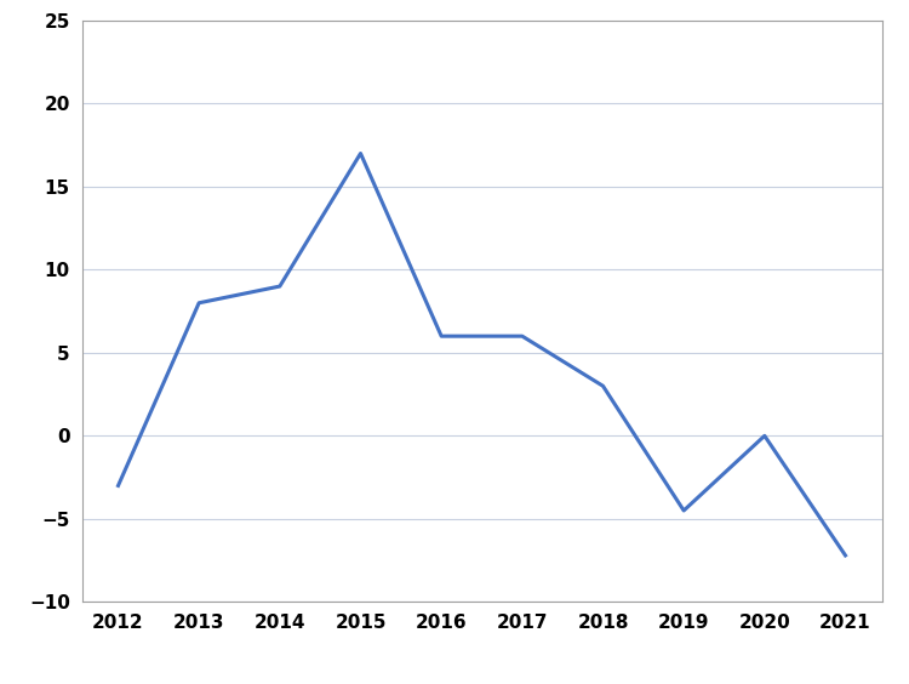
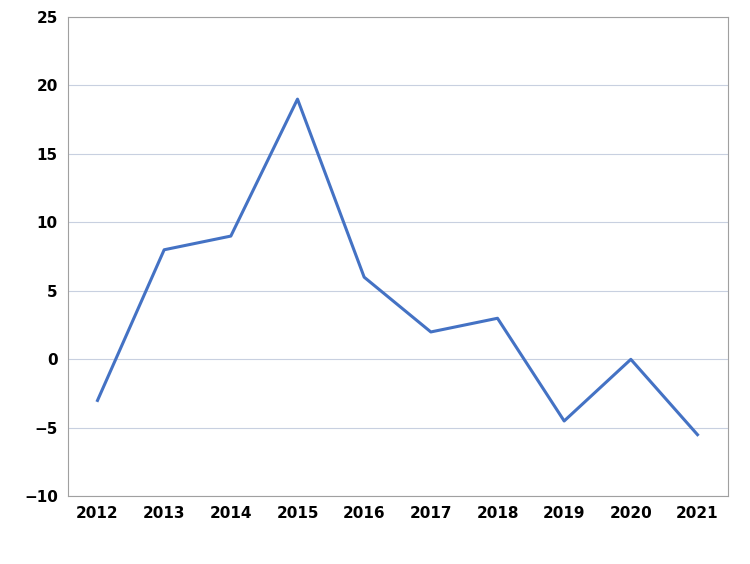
2015: 17.0 -> 19.0
2017: 6.0 -> 2.0
2021: -7.2 -> -5.5
